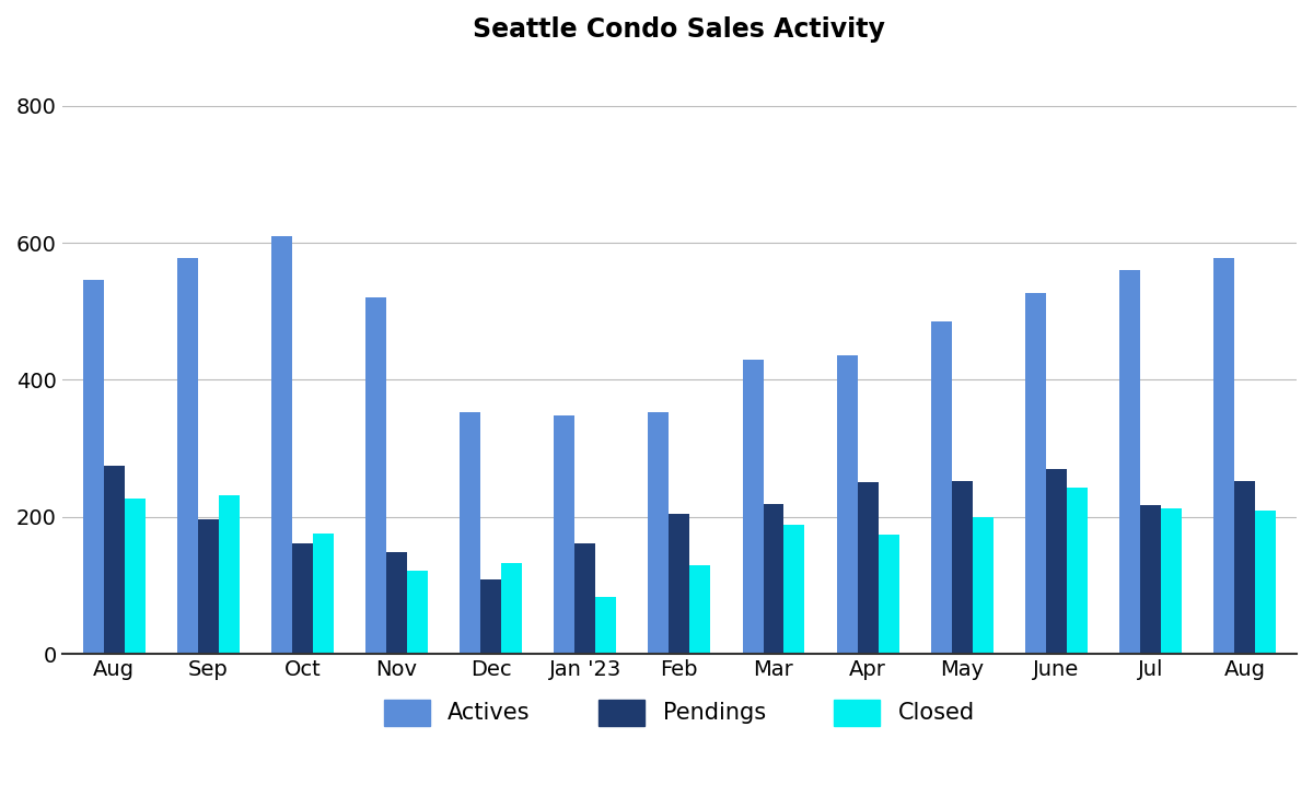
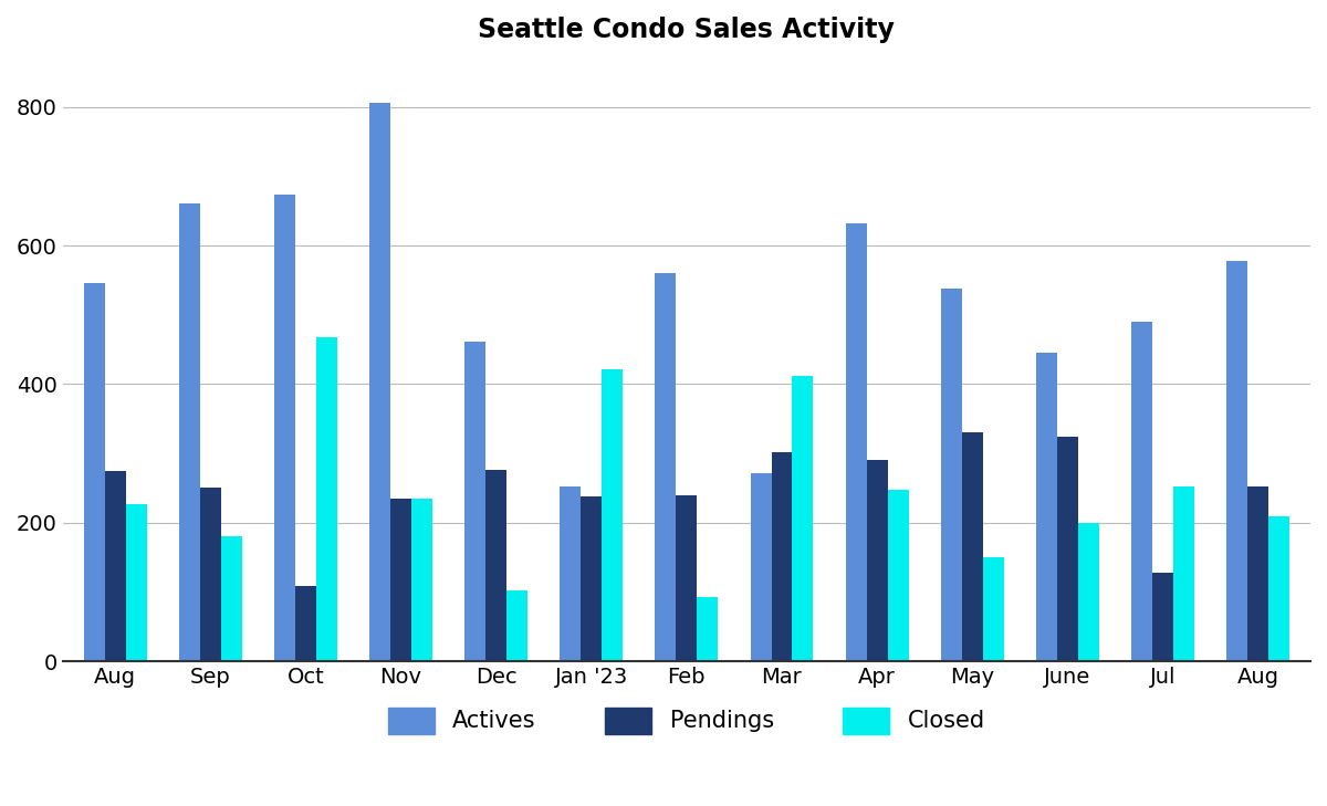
Actives/Sep: 578 -> 660
Pendings/Sep: 197 -> 250
Closed/Sep: 232 -> 180
Actives/Oct: 610 -> 674
Pendings/Oct: 162 -> 108
Closed/Oct: 175 -> 468
Actives/Nov: 520 -> 806
Pendings/Nov: 148 -> 234
Closed/Nov: 122 -> 234
Actives/Dec: 352 -> 462
Pendings/Dec: 108 -> 276
Closed/Dec: 133 -> 102
Actives/Jan '23: 348 -> 252
Pendings/Jan '23: 162 -> 238
Closed/Jan '23: 83 -> 422
Actives/Feb: 352 -> 560
Pendings/Feb: 205 -> 240
Closed/Feb: 130 -> 92
Actives/Mar: 430 -> 272
Pendings/Mar: 218 -> 302
Closed/Mar: 188 -> 412
Actives/Apr: 435 -> 632
Pendings/Apr: 250 -> 290
Closed/Apr: 174 -> 248
Actives/May: 485 -> 538
Pendings/May: 252 -> 330
Closed/May: 200 -> 150
Actives/June: 527 -> 446
Pendings/June: 270 -> 324
Closed/June: 242 -> 200
Actives/Jul: 560 -> 490
Pendings/Jul: 217 -> 128
Closed/Jul: 213 -> 252
